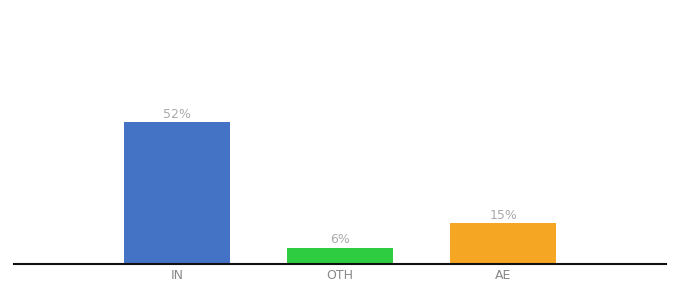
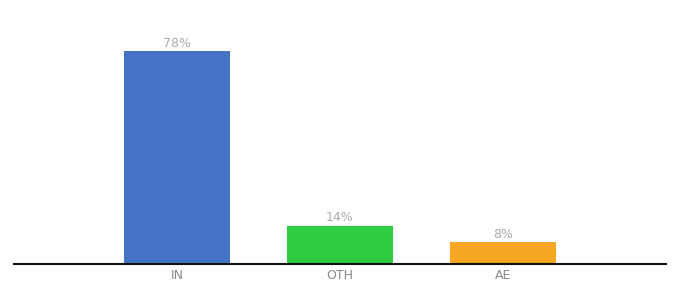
IN: 52% -> 78%
OTH: 6% -> 14%
AE: 15% -> 8%
